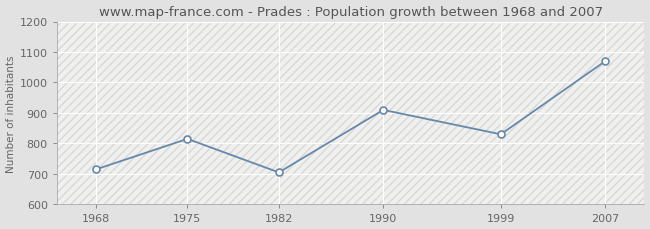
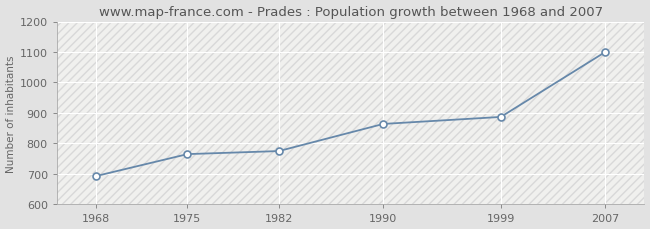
1968: 715 -> 693
1975: 815 -> 765
1982: 705 -> 775
1990: 910 -> 864
1999: 830 -> 887
2007: 1070 -> 1100
